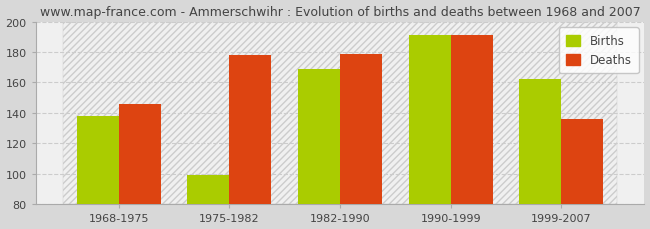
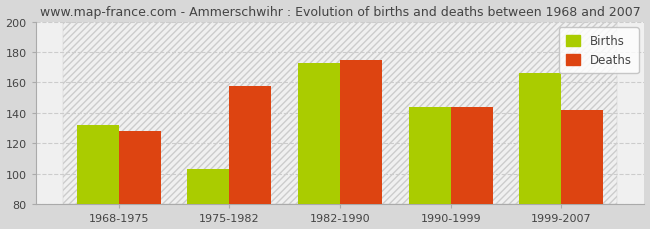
Births/1968-1975: 138 -> 132
Deaths/1968-1975: 146 -> 128
Births/1975-1982: 99 -> 103
Deaths/1975-1982: 178 -> 158
Births/1982-1990: 169 -> 173
Deaths/1982-1990: 179 -> 175
Births/1990-1999: 191 -> 144
Deaths/1990-1999: 191 -> 144
Births/1999-2007: 162 -> 166
Deaths/1999-2007: 136 -> 142
